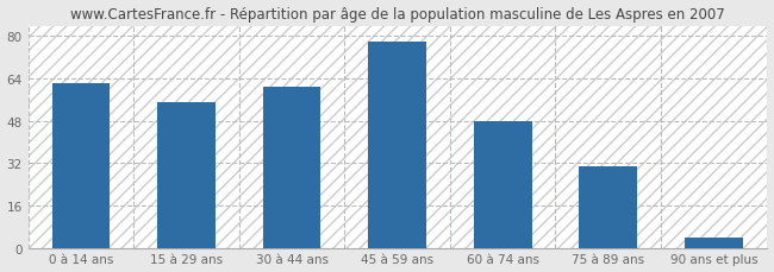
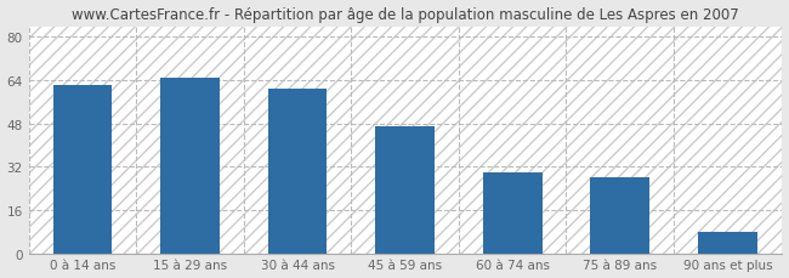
15 à 29 ans: 55 -> 65
45 à 59 ans: 78 -> 47
60 à 74 ans: 48 -> 30
75 à 89 ans: 31 -> 28
90 ans et plus: 4 -> 8
